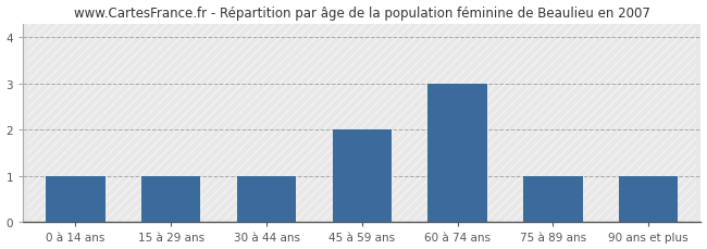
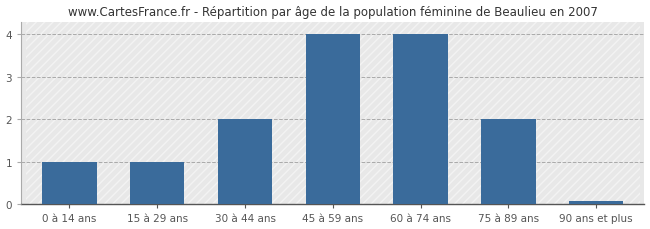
30 à 44 ans: 1.00 -> 2.00
45 à 59 ans: 2.00 -> 4.00
60 à 74 ans: 3.00 -> 4.00
75 à 89 ans: 1.00 -> 2.00
90 ans et plus: 1.00 -> 0.07
